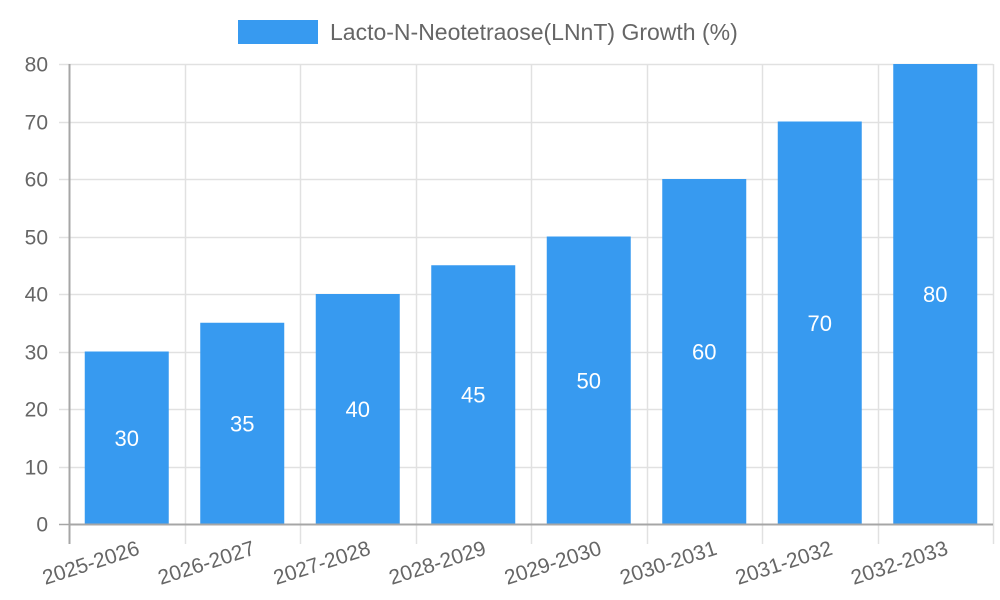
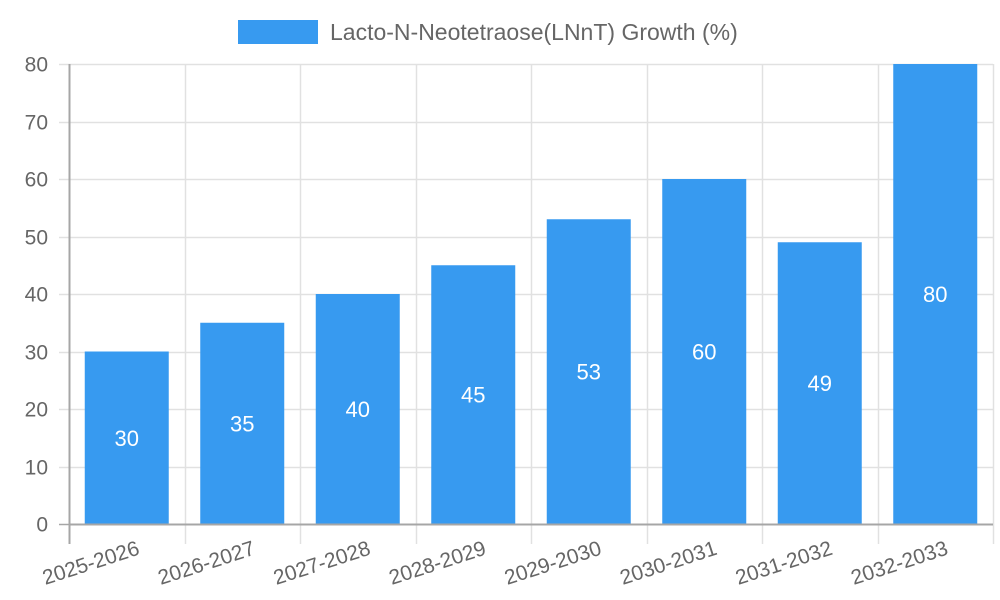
2029-2030: 50 -> 53
2031-2032: 70 -> 49
